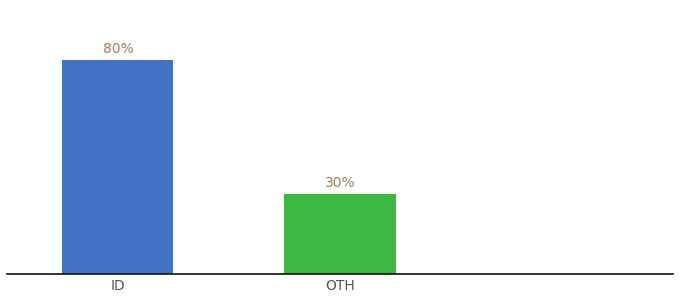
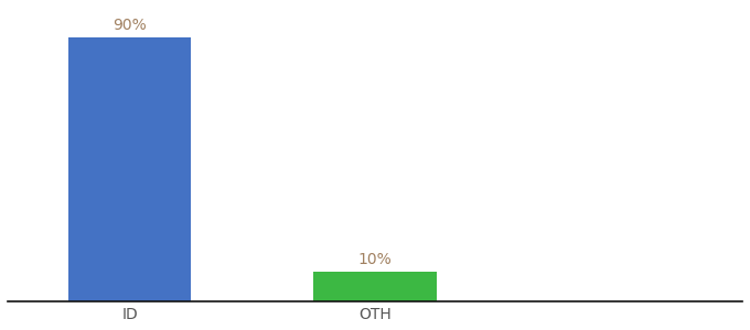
ID: 80% -> 90%
OTH: 30% -> 10%
